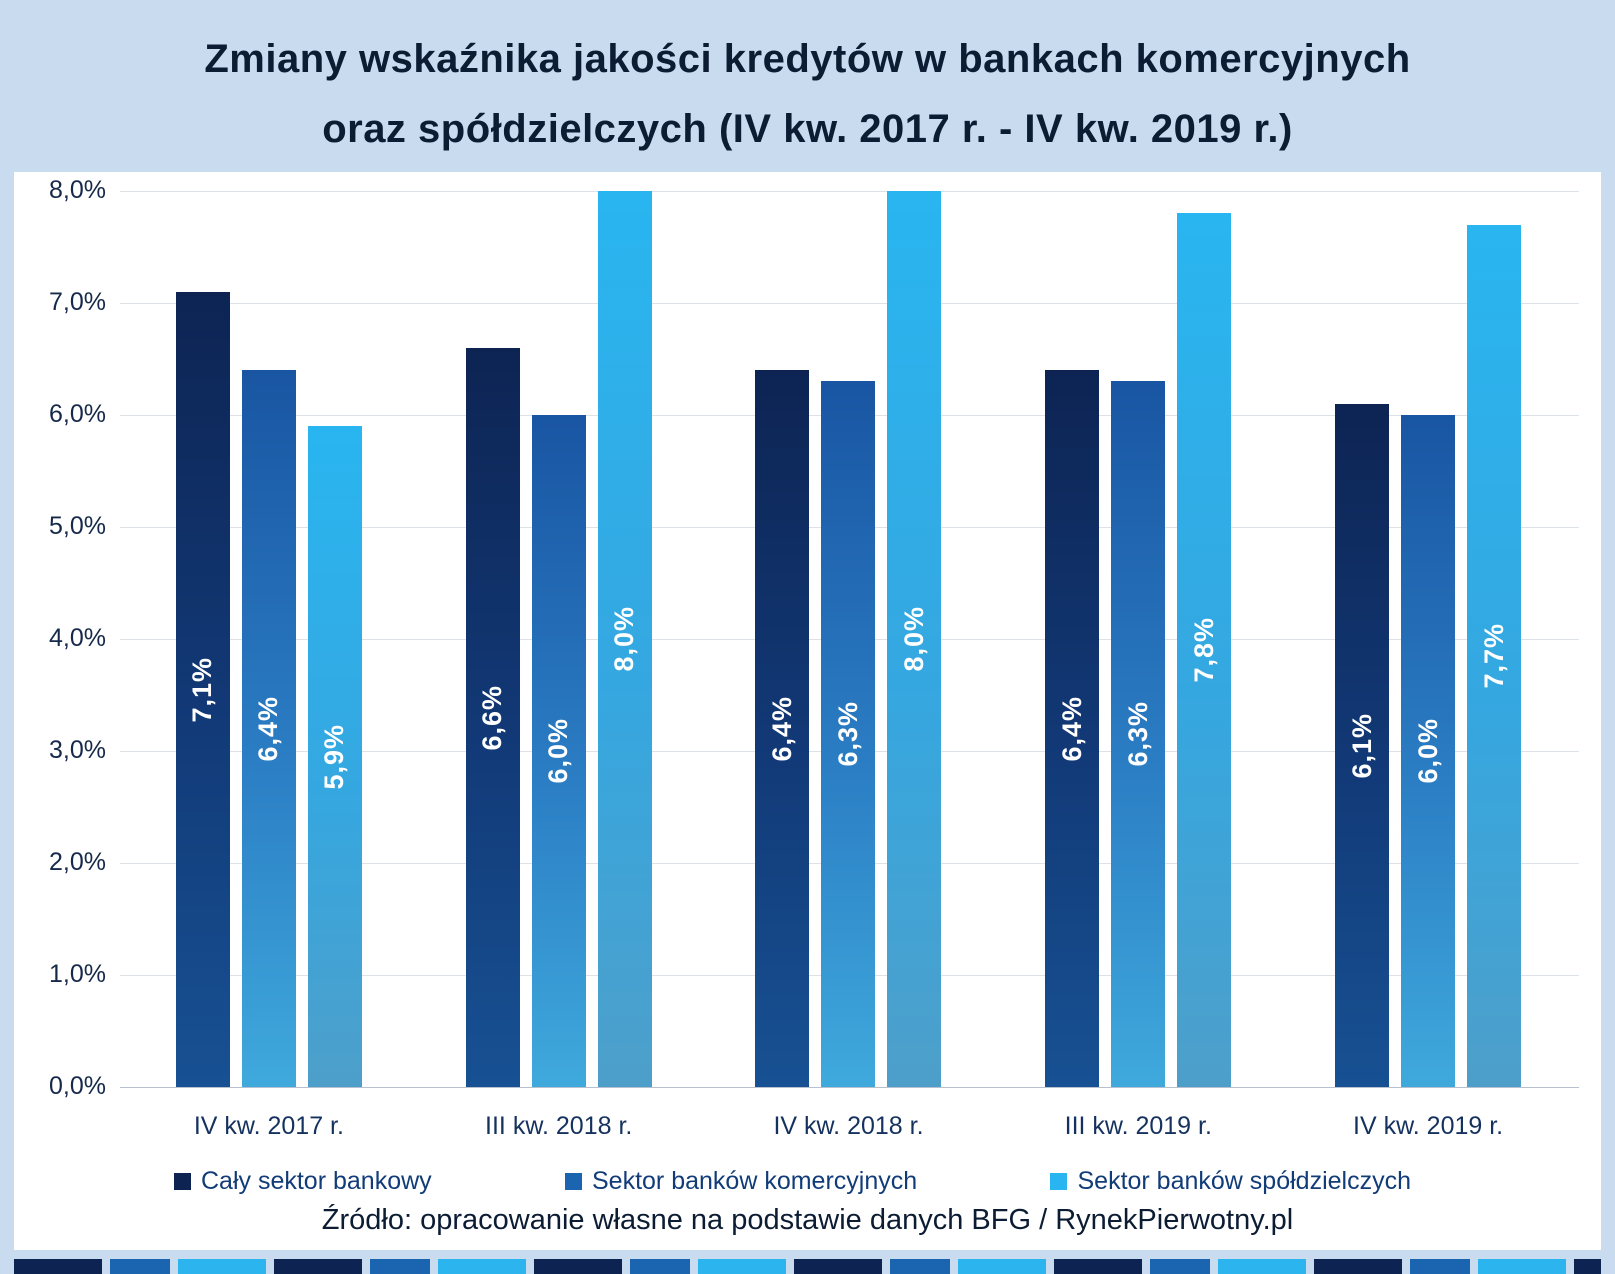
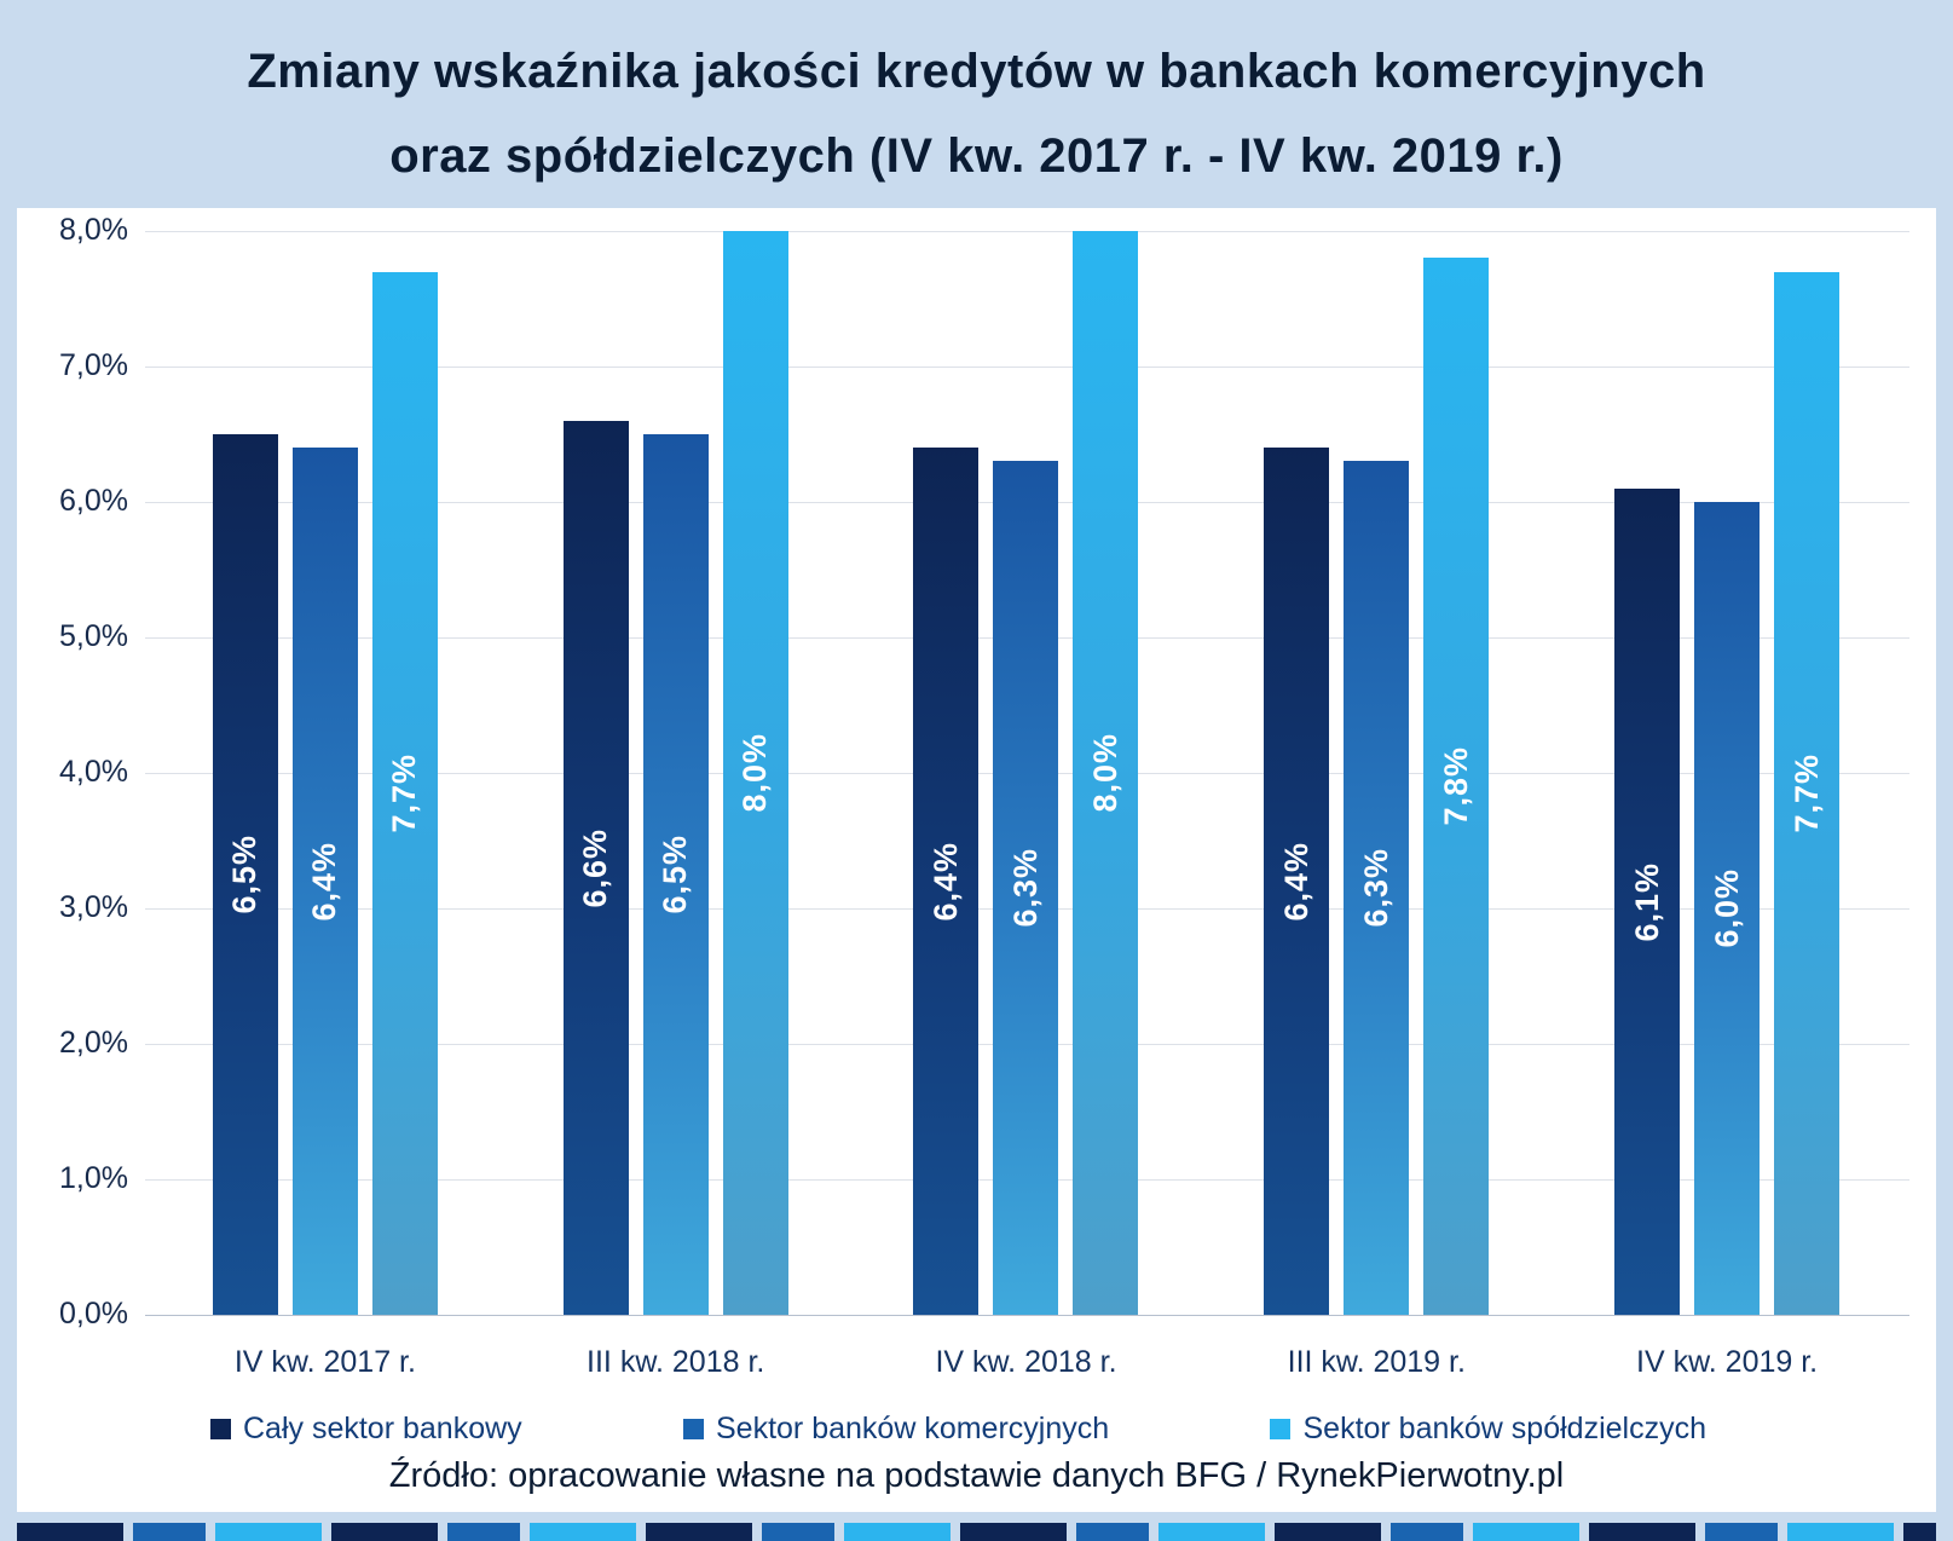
Cały sektor bankowy/IV kw. 2017 r.: 7,1% -> 6,5%
Sektor banków spółdzielczych/IV kw. 2017 r.: 5,9% -> 7,7%
Sektor banków komercyjnych/III kw. 2018 r.: 6,0% -> 6,5%
